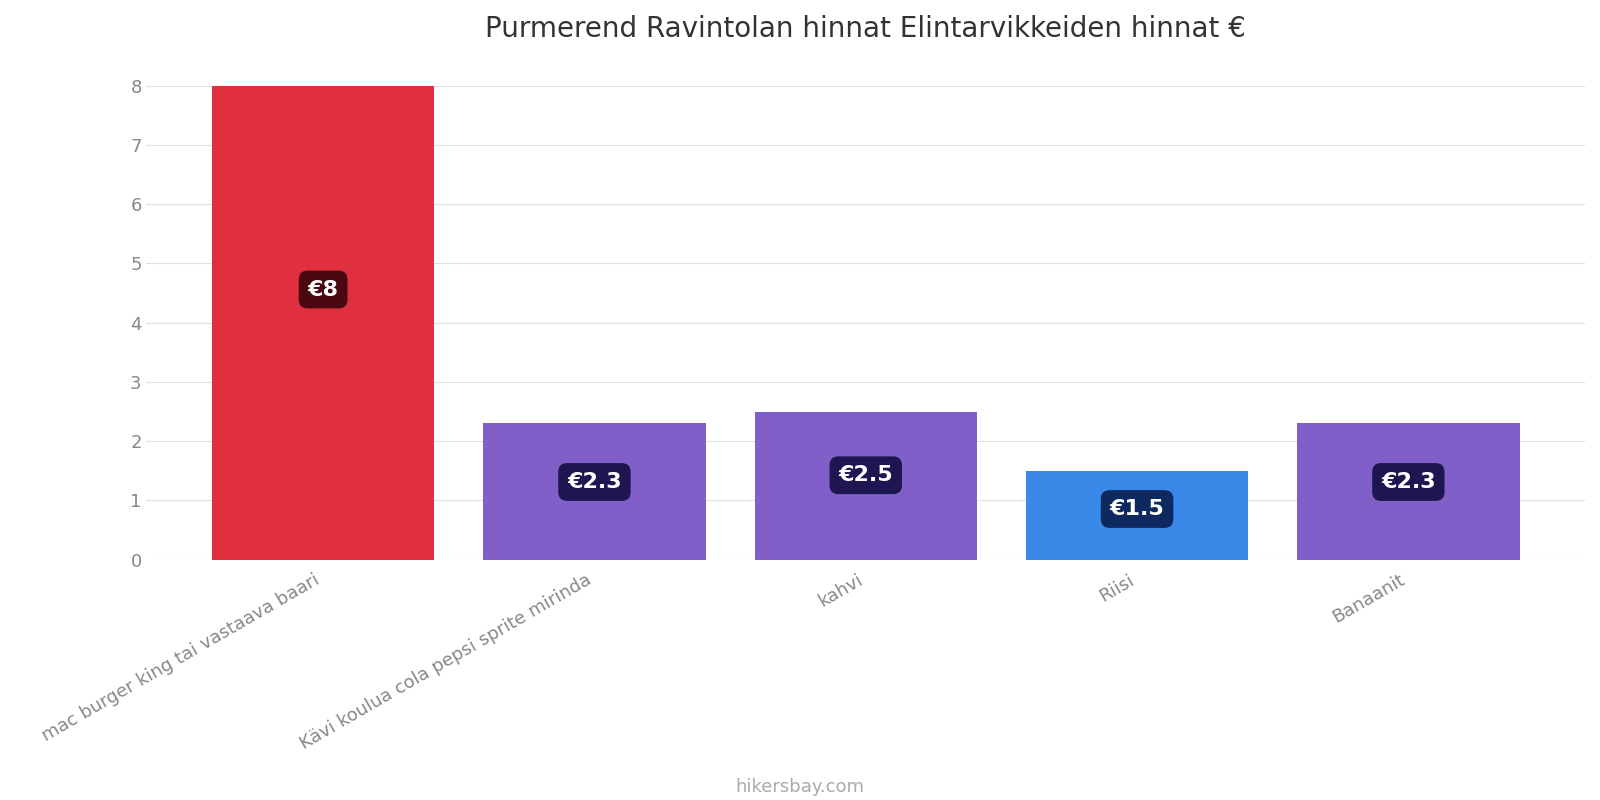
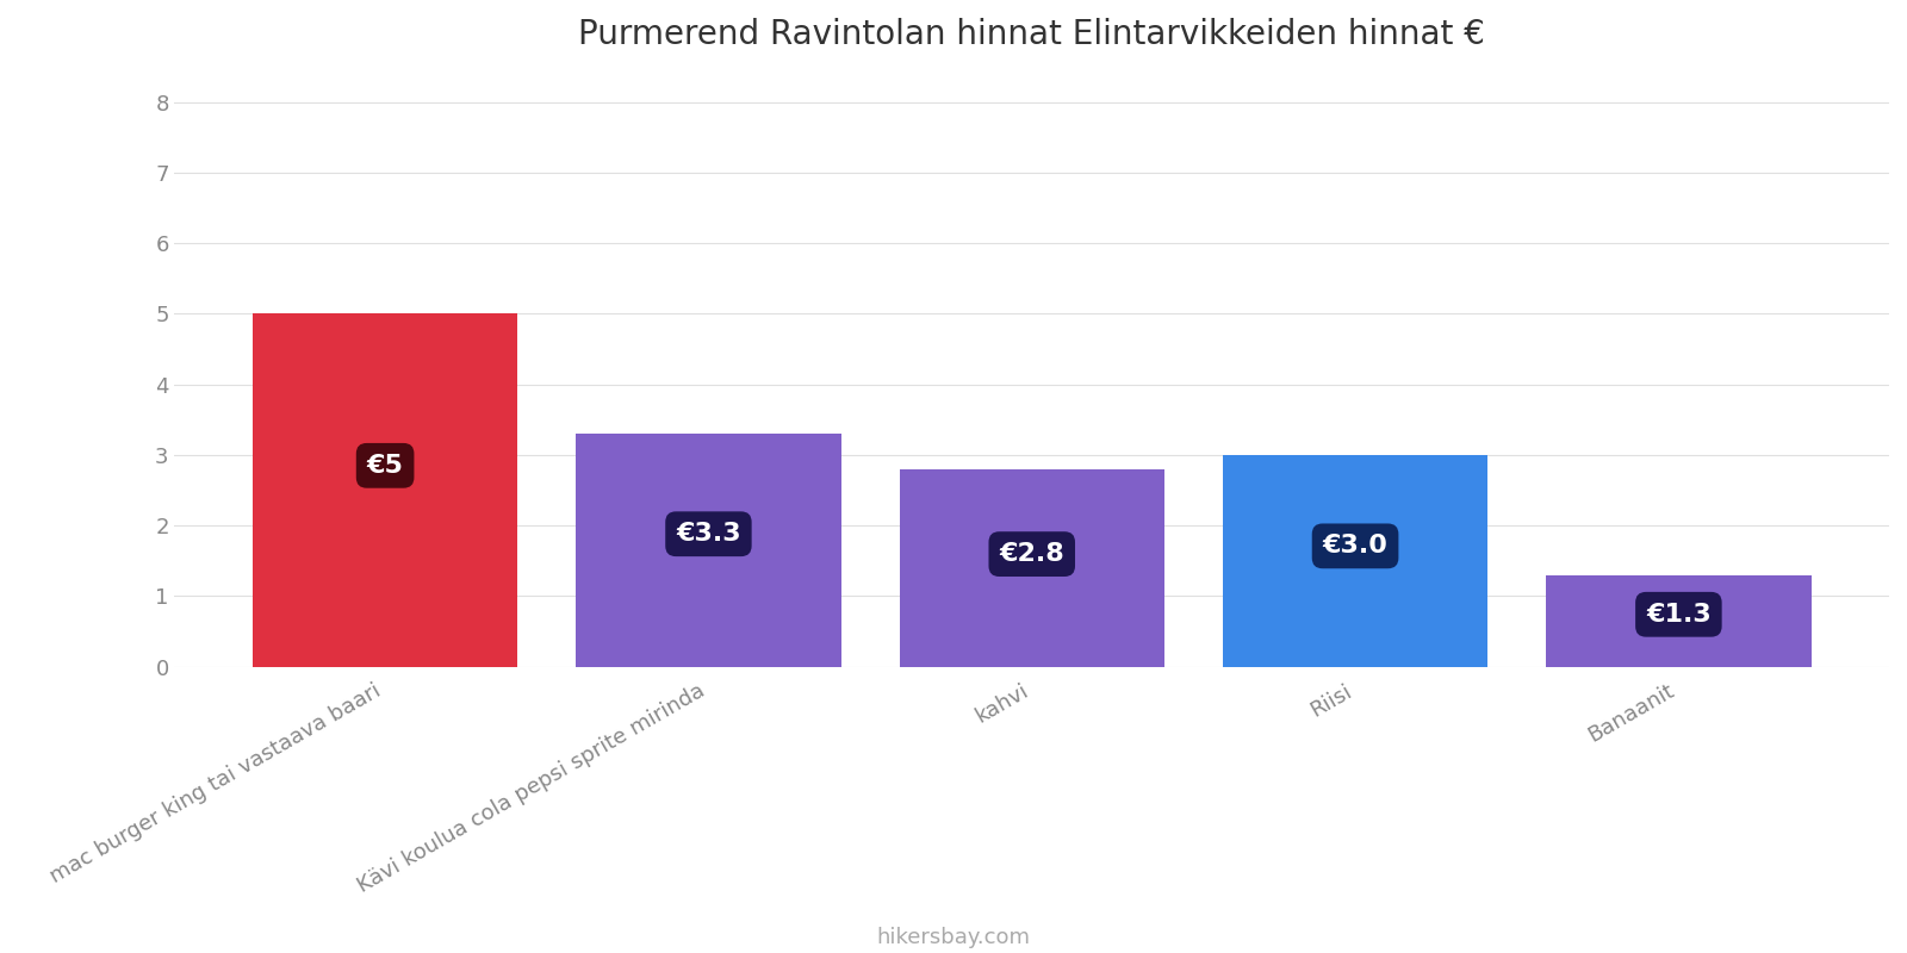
mac burger king tai vastaava baari: €8 -> €5
Kävi koulua cola pepsi sprite mirinda: €2.3 -> €3.3
kahvi: €2.5 -> €2.8
Riisi: €1.5 -> €3.0
Banaanit: €2.3 -> €1.3
